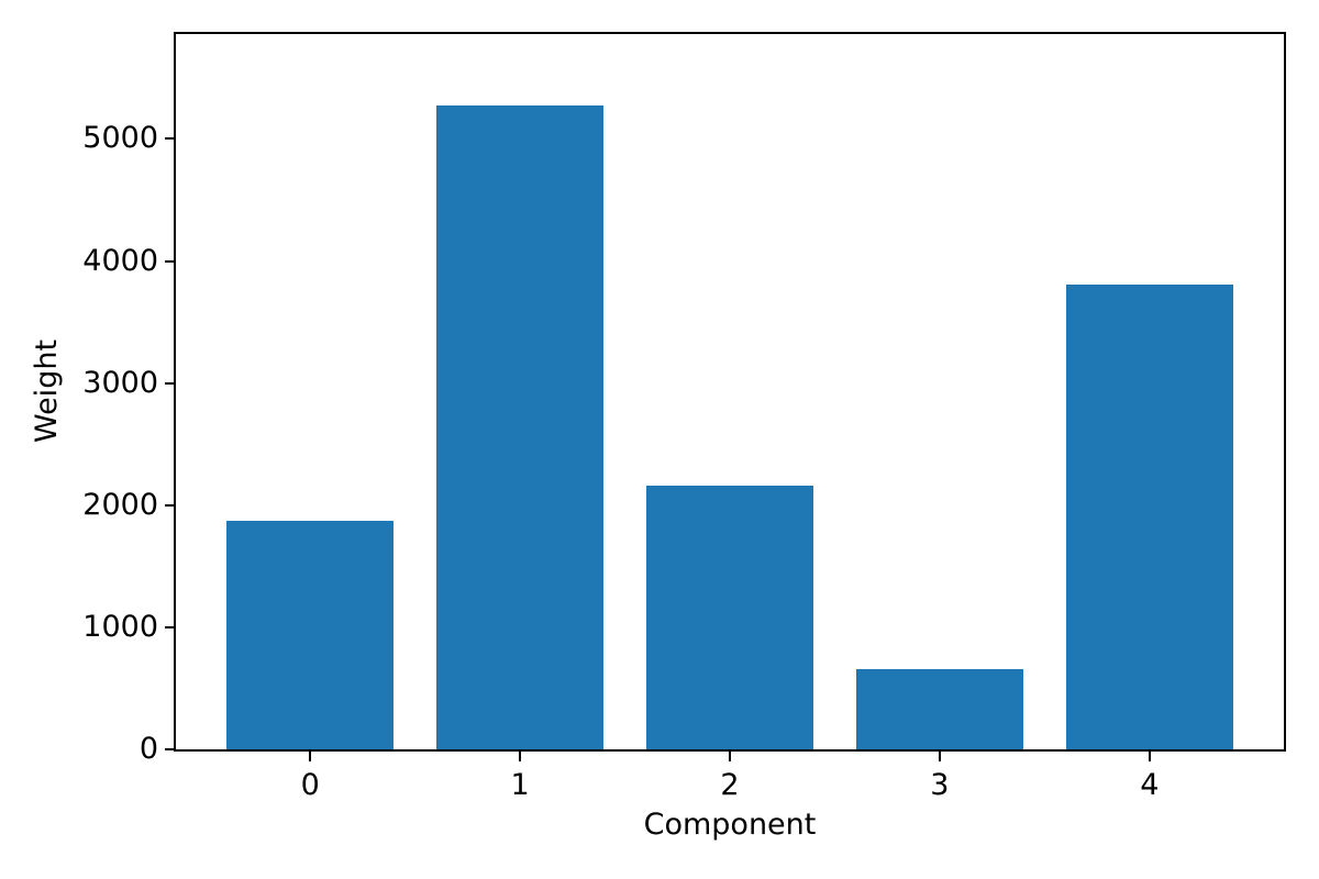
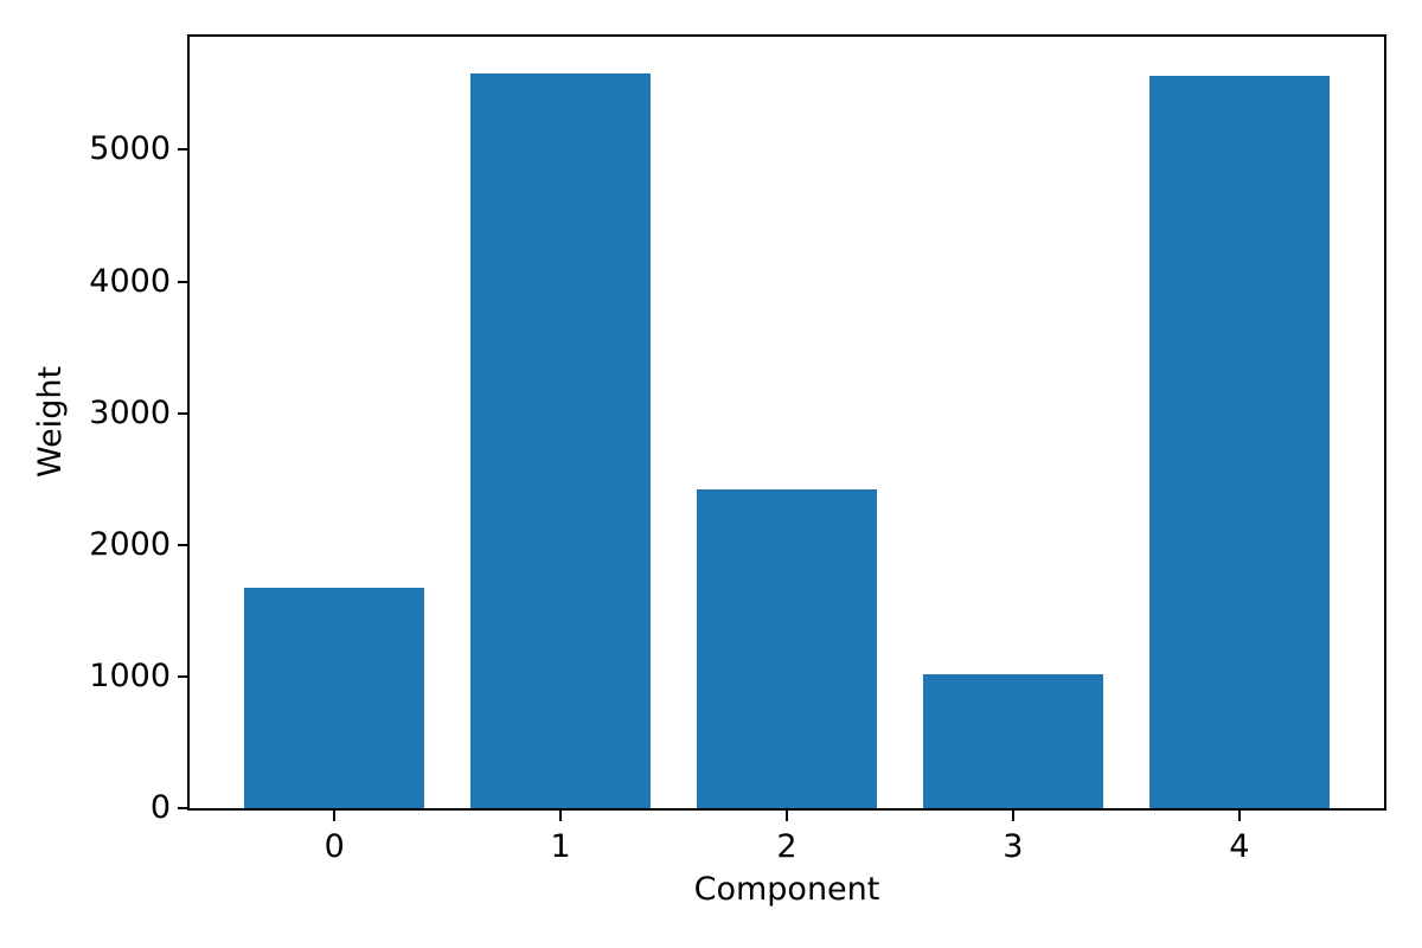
0: 1870 -> 1670
1: 5270 -> 5580
2: 2160 -> 2420
3: 660 -> 1020
4: 3810 -> 5560
